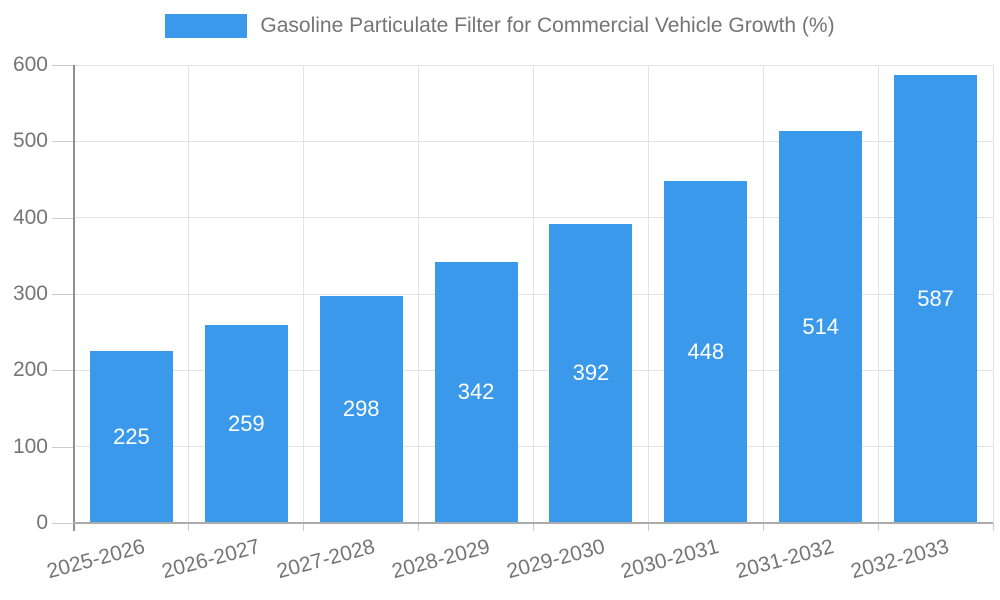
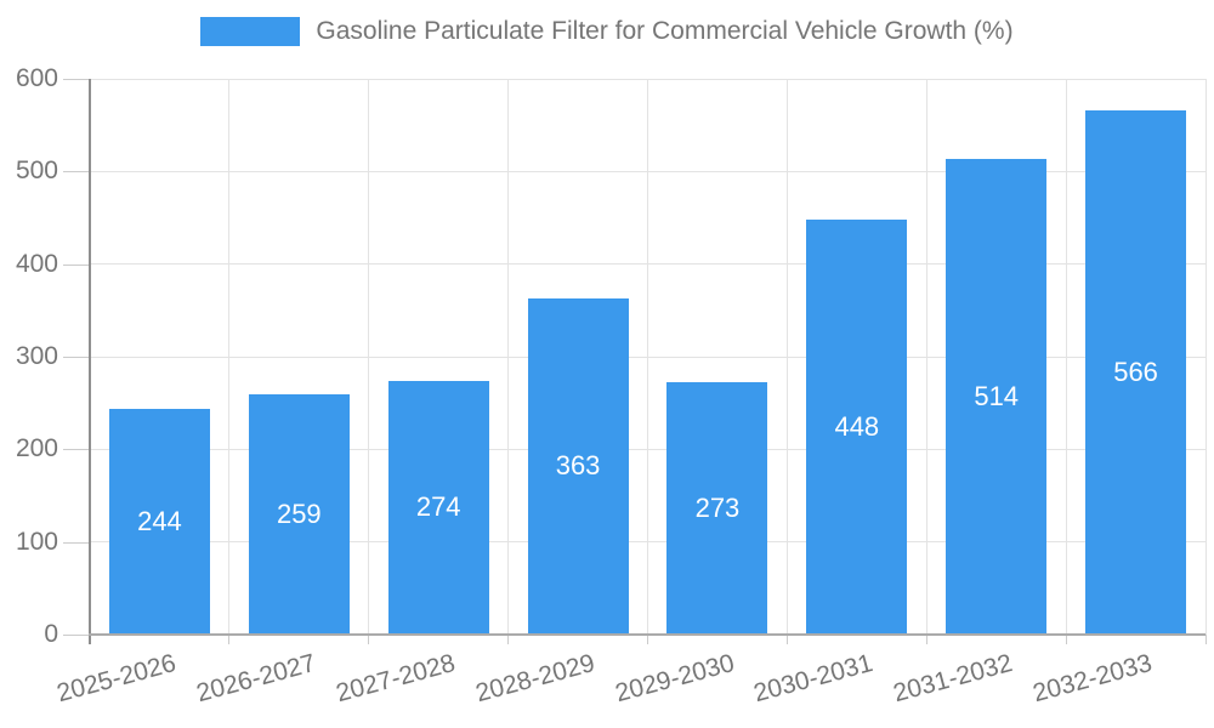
2025-2026: 225 -> 244
2027-2028: 298 -> 274
2028-2029: 342 -> 363
2029-2030: 392 -> 273
2032-2033: 587 -> 566
